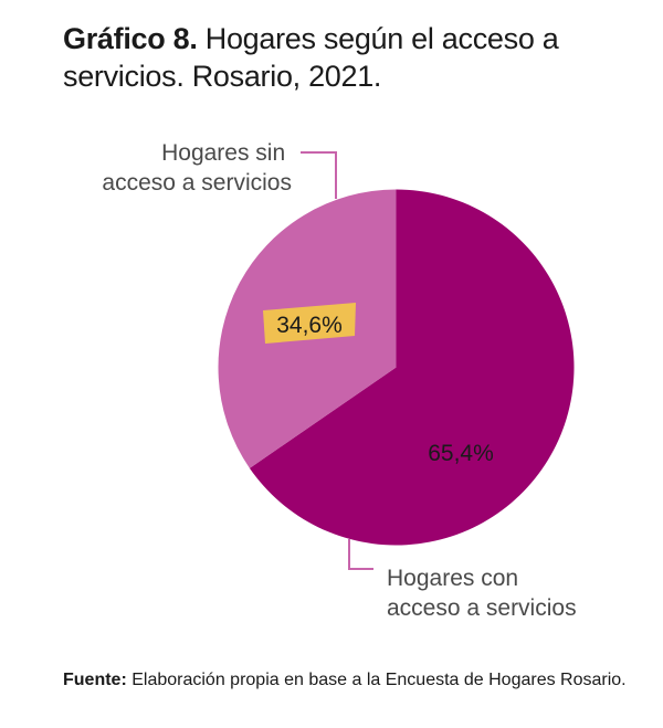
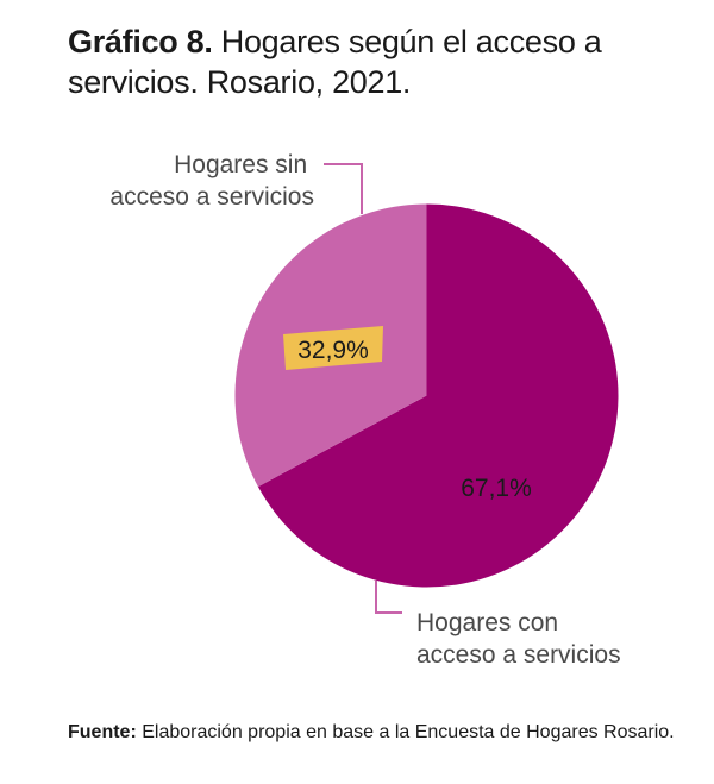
Hogares con acceso a servicios: 65,4% -> 67,1%
Hogares sin acceso a servicios: 34,6% -> 32,9%
